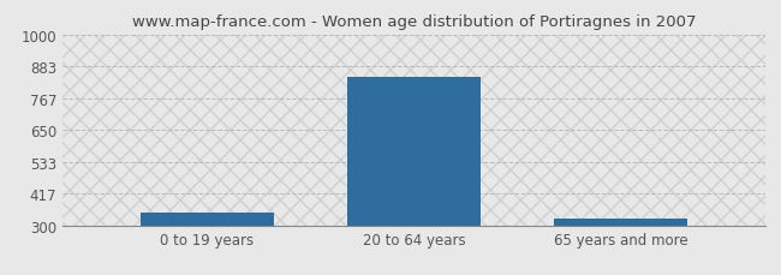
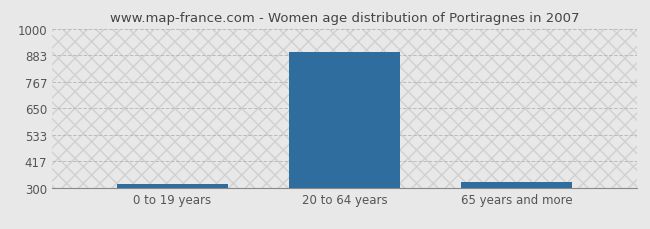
0 to 19 years: 345 -> 316
20 to 64 years: 845 -> 900
